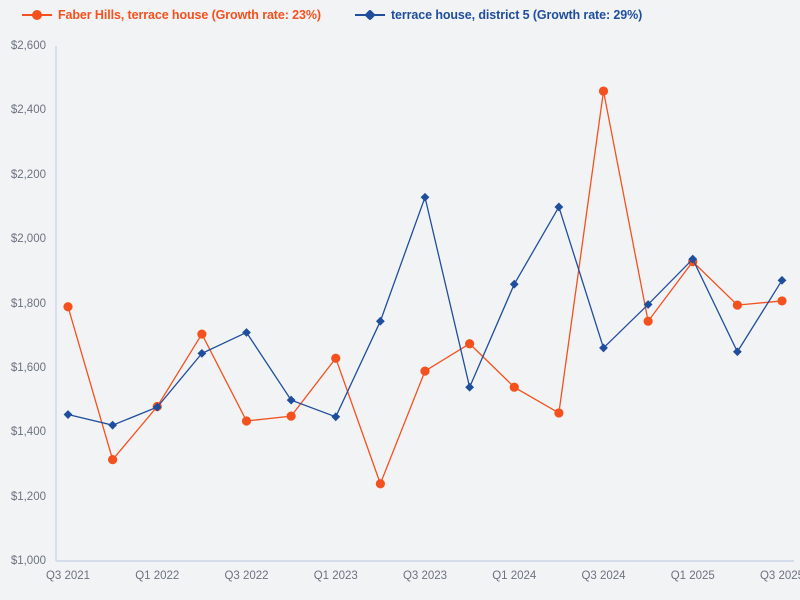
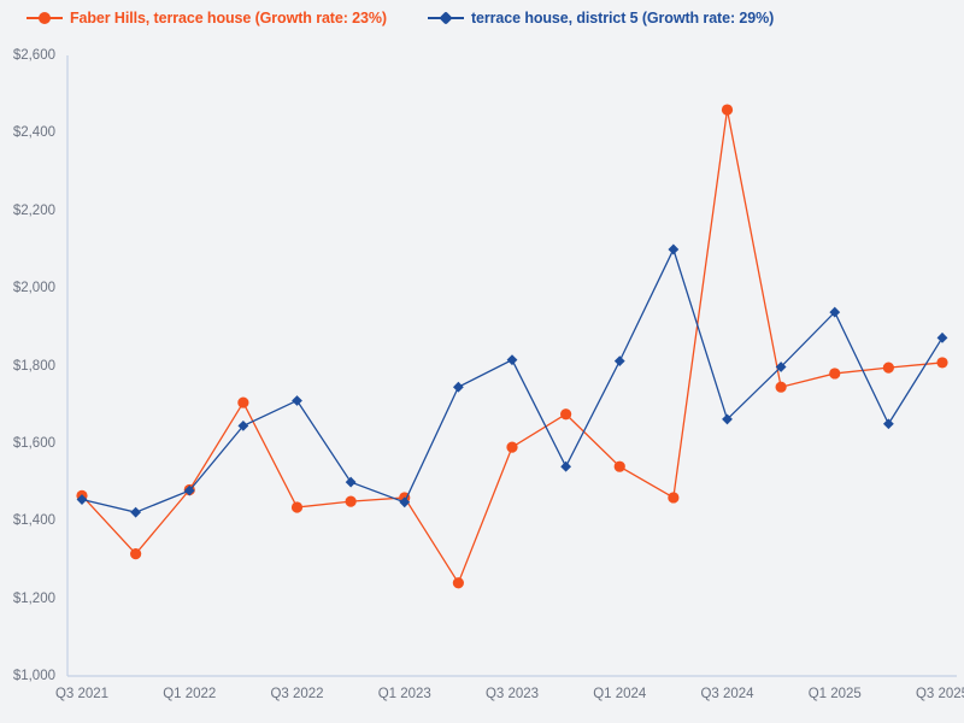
Faber Hills, terrace house (Growth rate: 23%)/Q3 2021: $1790 -> $1460
Faber Hills, terrace house (Growth rate: 23%)/Q1 2023: $1630 -> $1460
terrace house, district 5 (Growth rate: 29%)/Q3 2023: $2130 -> $1820
terrace house, district 5 (Growth rate: 29%)/Q1 2024: $1860 -> $1810
Faber Hills, terrace house (Growth rate: 23%)/Q1 2025: $1930 -> $1780
